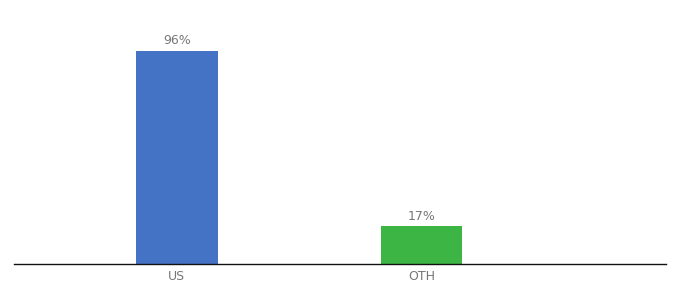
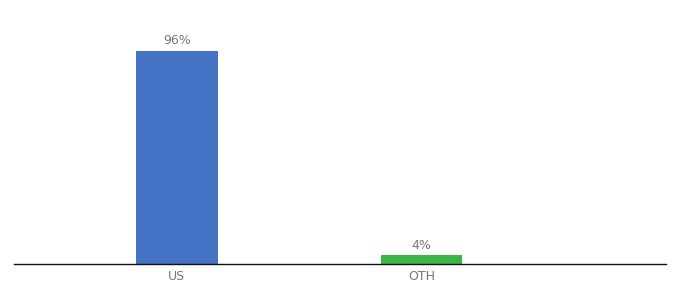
OTH: 17% -> 4%
